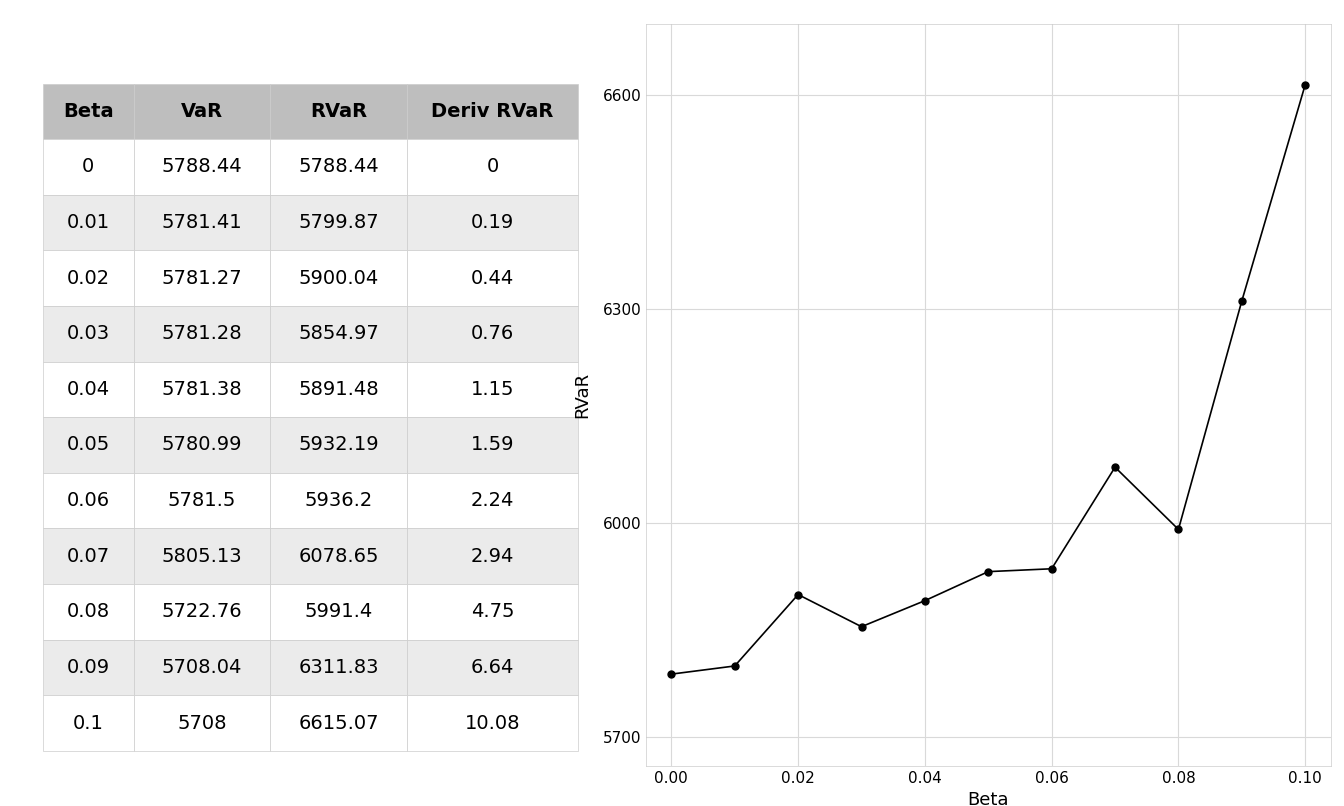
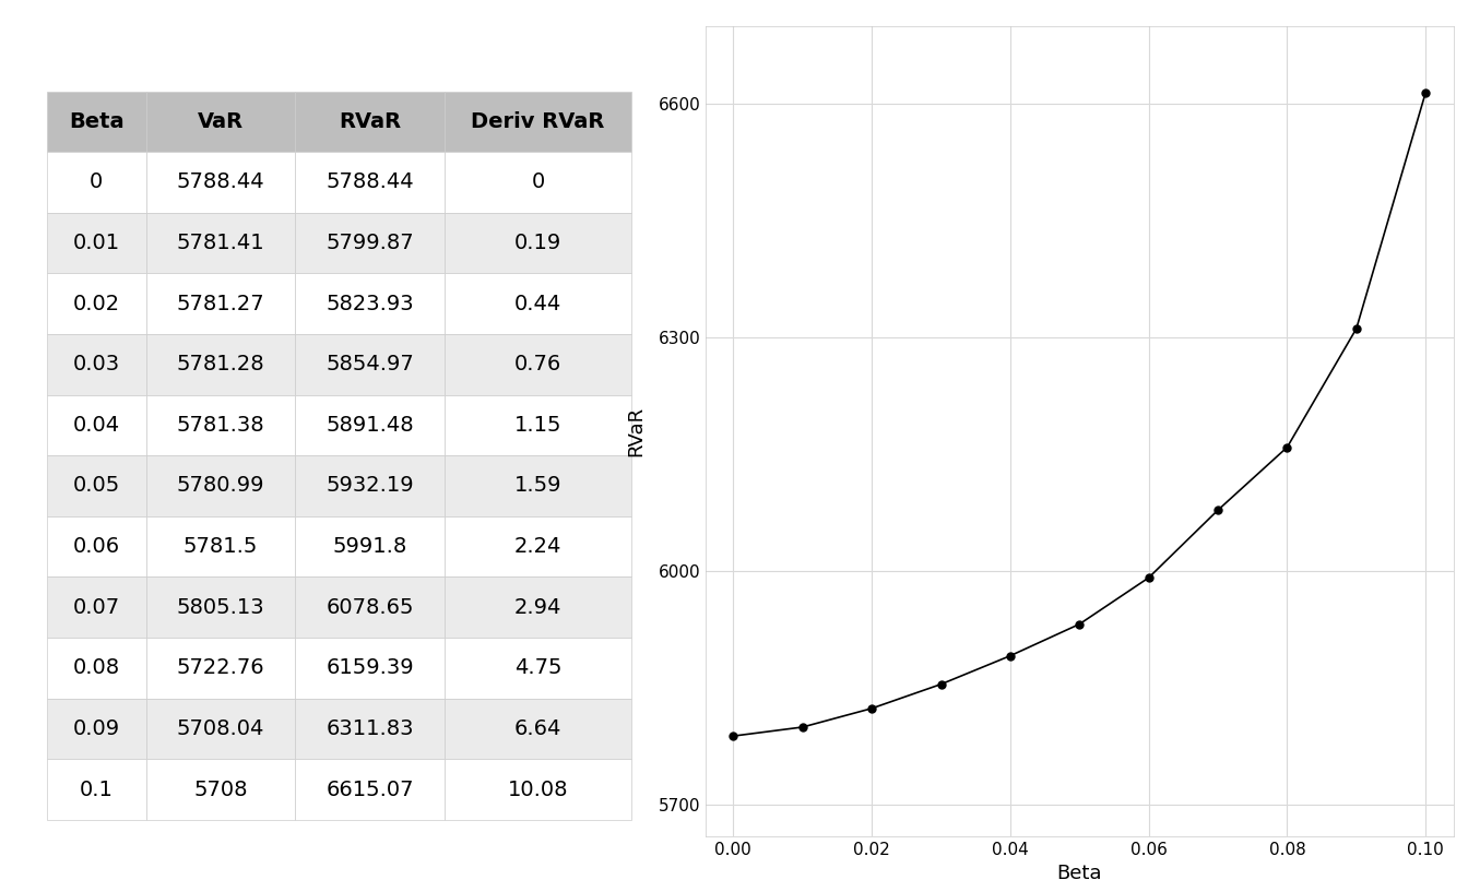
0.02: 5900.04 -> 5823.93
0.06: 5936.2 -> 5991.8
0.08: 5991.4 -> 6159.39
